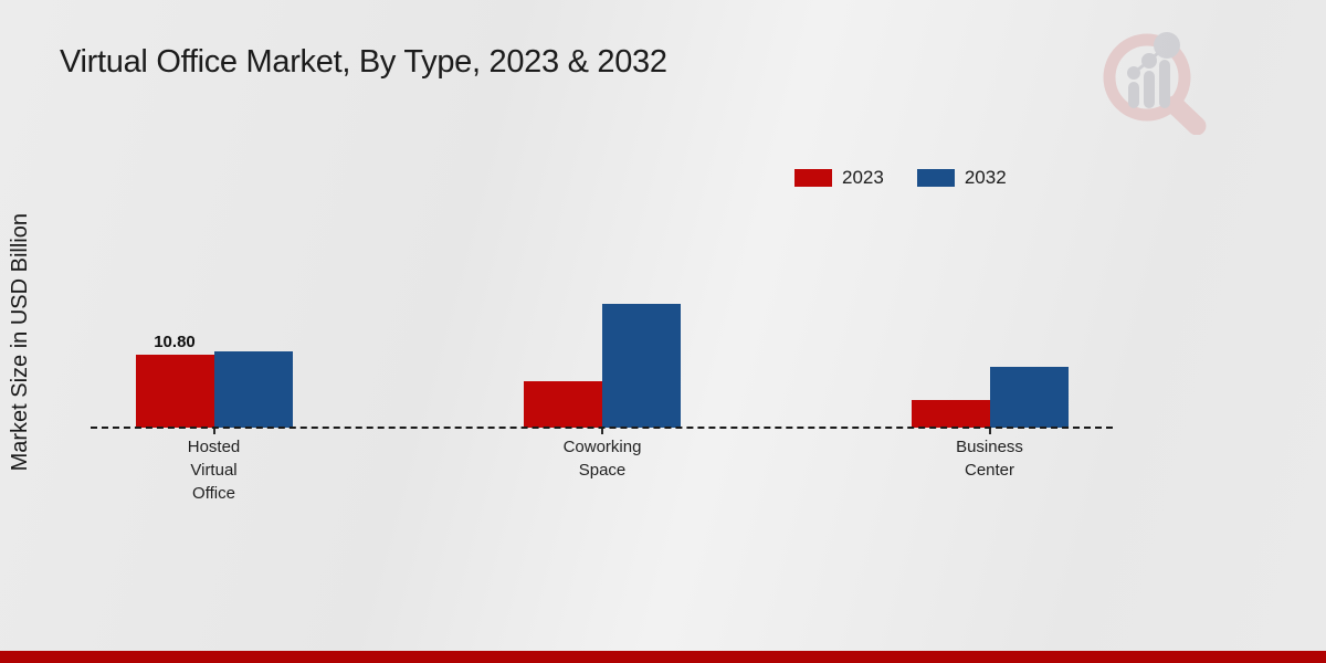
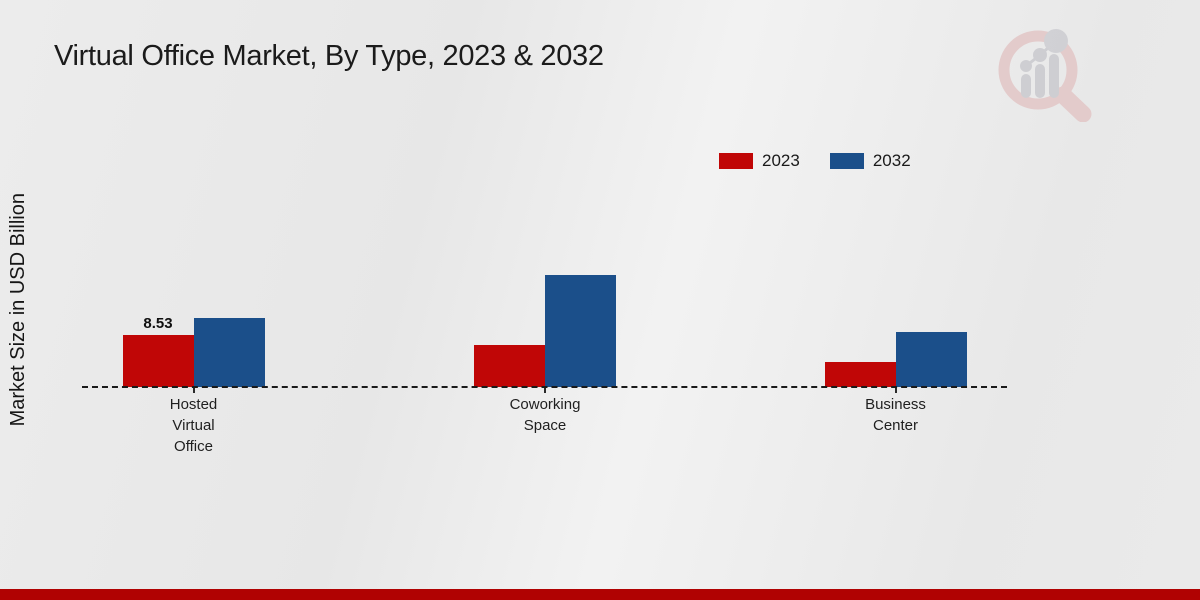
2023/Hosted Virtual Office: 10.80 -> 8.53
